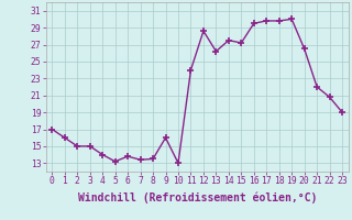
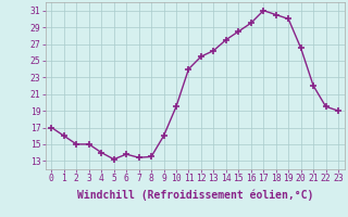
10: 13.0 -> 19.5
12: 28.6 -> 25.5
15: 27.2 -> 28.5
17: 29.8 -> 31.0
18: 29.8 -> 30.5
22: 20.8 -> 19.5
